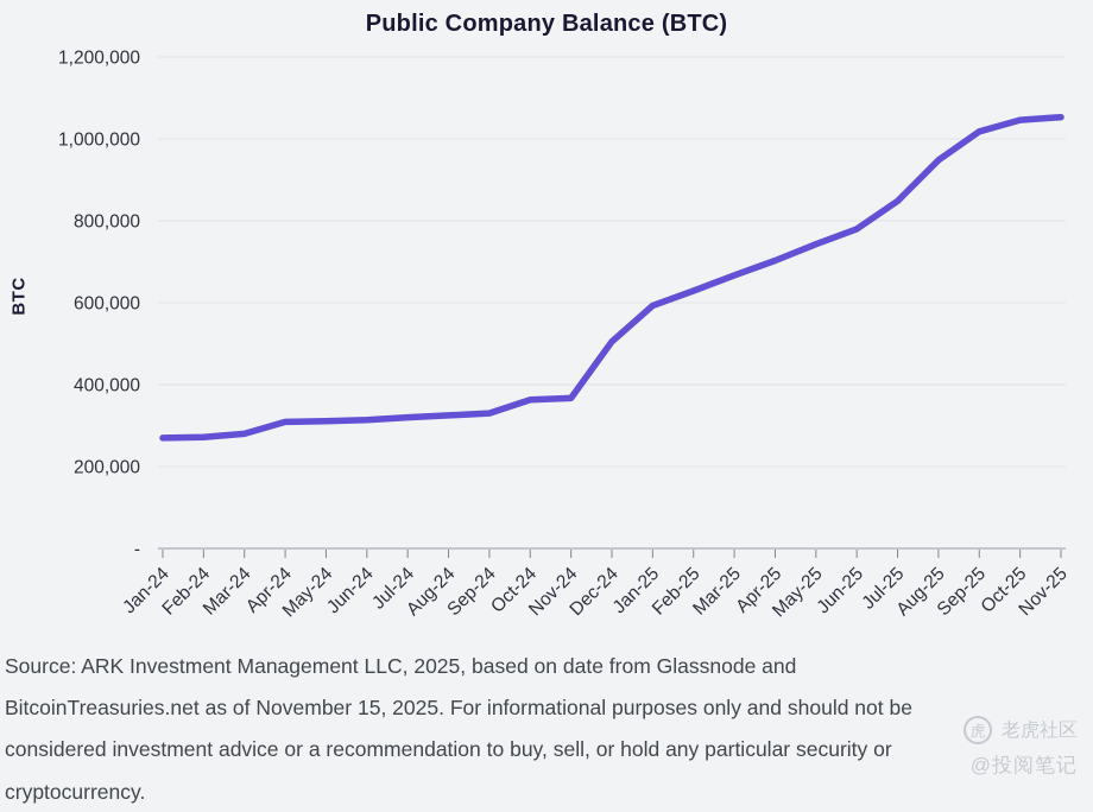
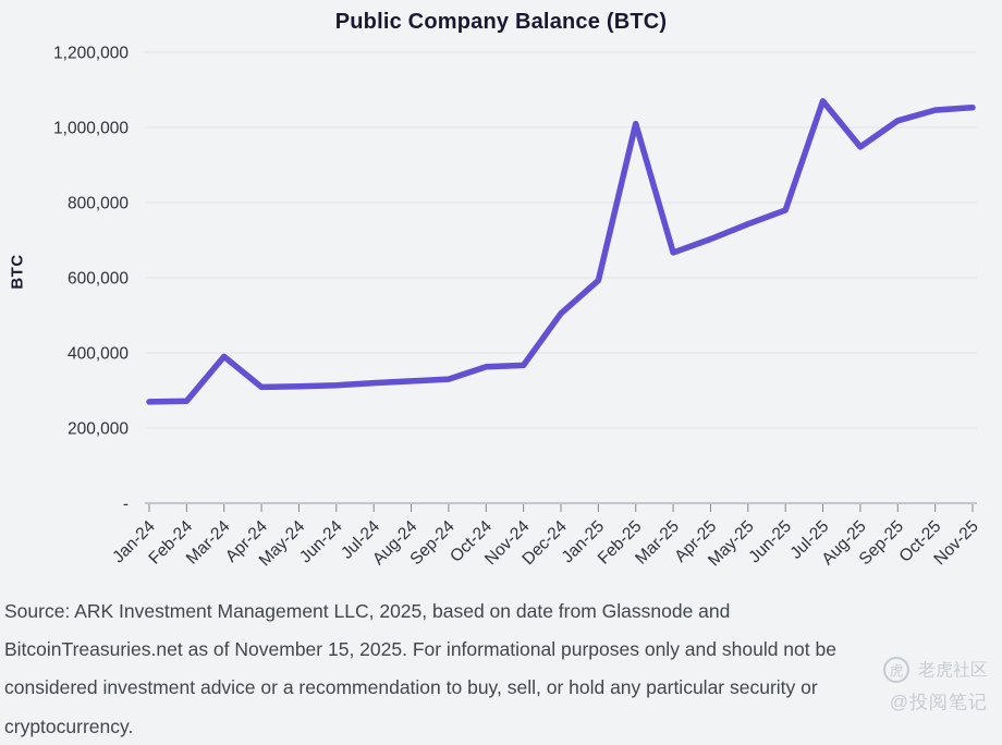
Mar-24: 280000 -> 390000
Feb-25: 630000 -> 1010000
Jul-25: 850000 -> 1070000
